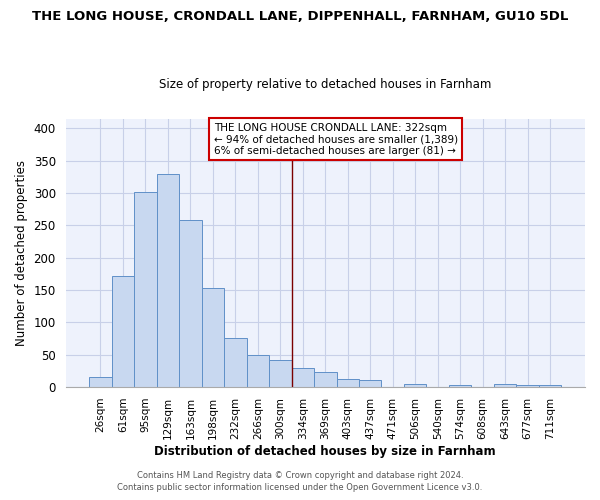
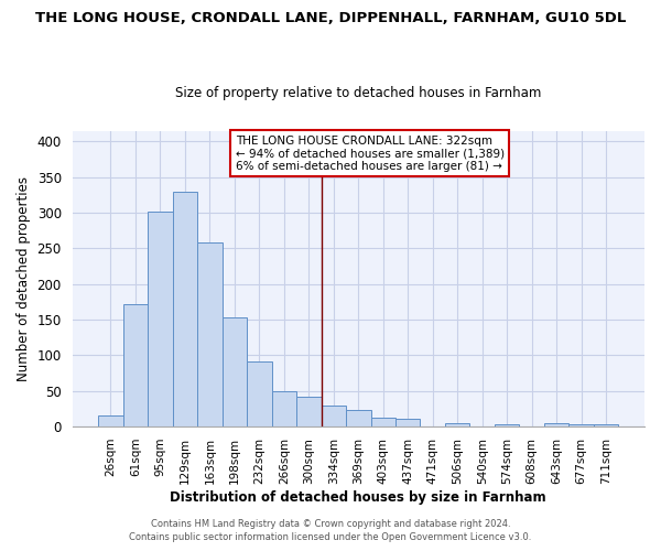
232sqm: 76 -> 92
